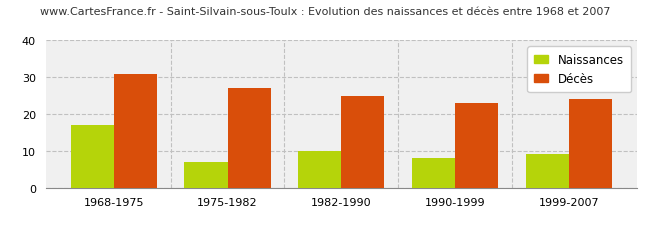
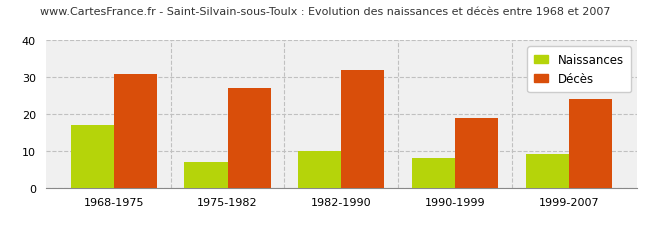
Décès/1982-1990: 25 -> 32
Décès/1990-1999: 23 -> 19
